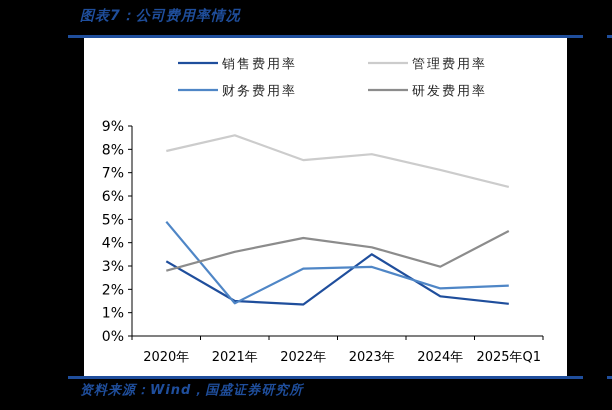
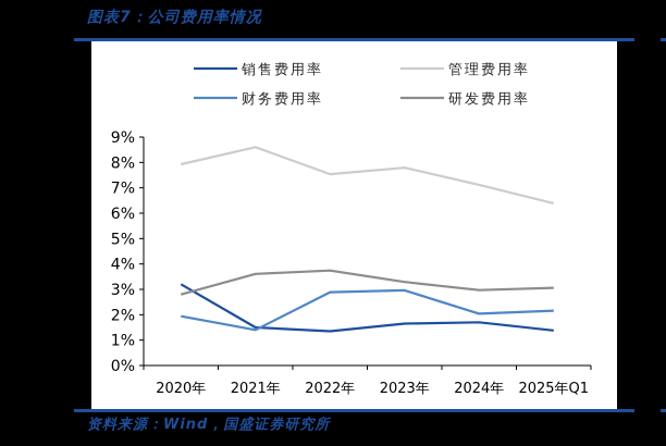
财务费用率/2020年: 4.9% -> 1.9%
研发费用率/2022年: 4.2% -> 3.7%
销售费用率/2023年: 3.5% -> 1.6%
研发费用率/2023年: 3.8% -> 3.3%
研发费用率/2025年Q1: 4.5% -> 3.1%
